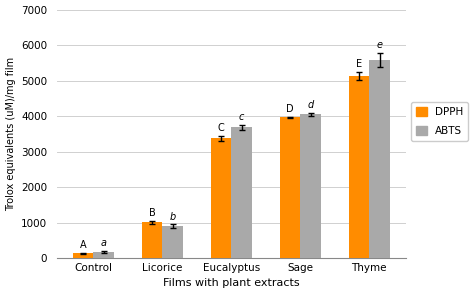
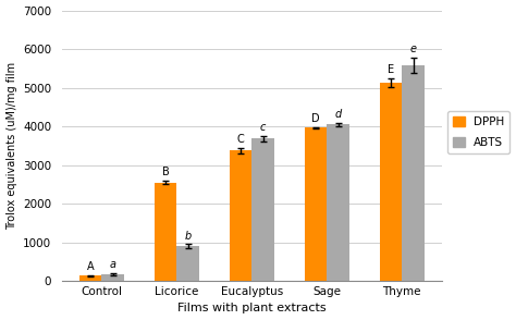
DPPH/Licorice: 1010 -> 2550
